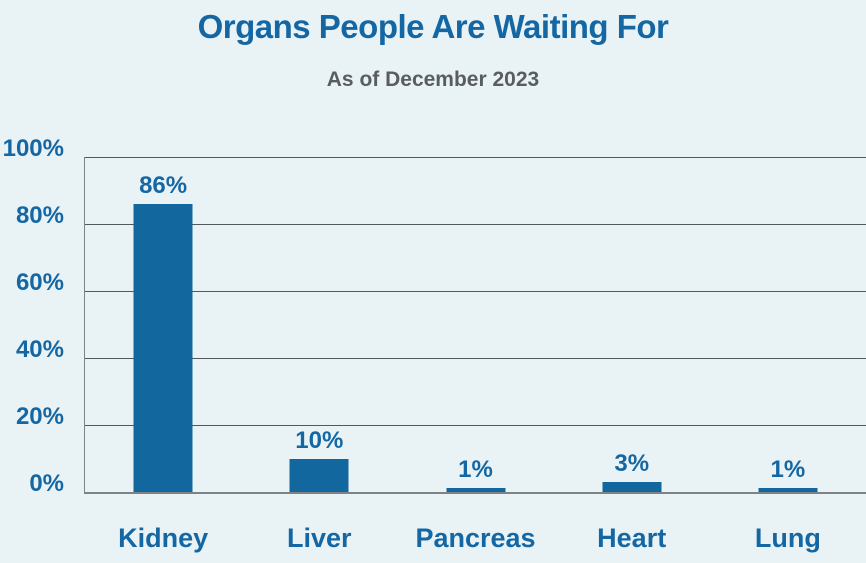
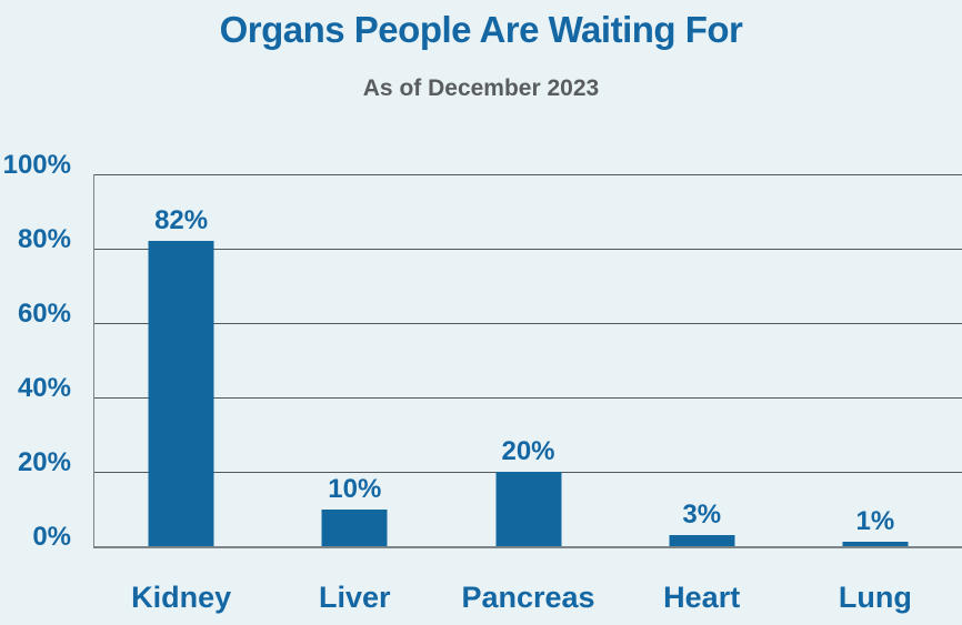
Kidney: 86% -> 82%
Pancreas: 1% -> 20%
